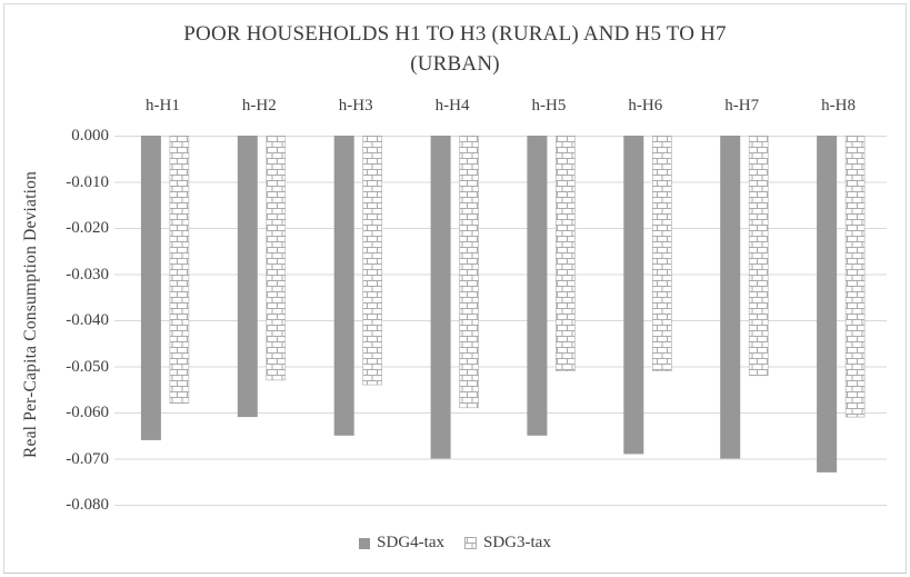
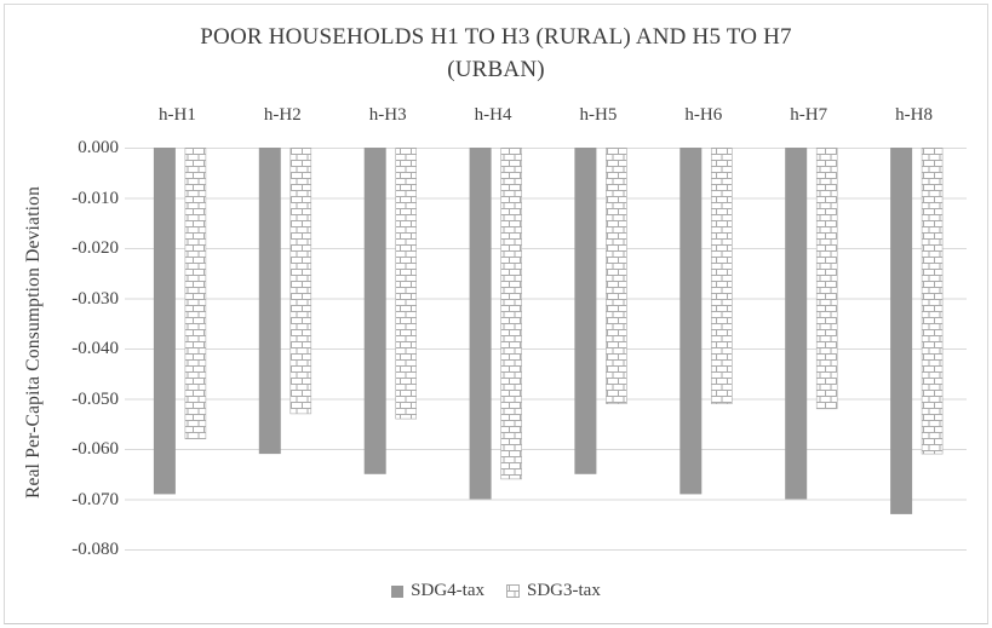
SDG4-tax/h-H1: -0.066 -> -0.069
SDG3-tax/h-H4: -0.059 -> -0.066
